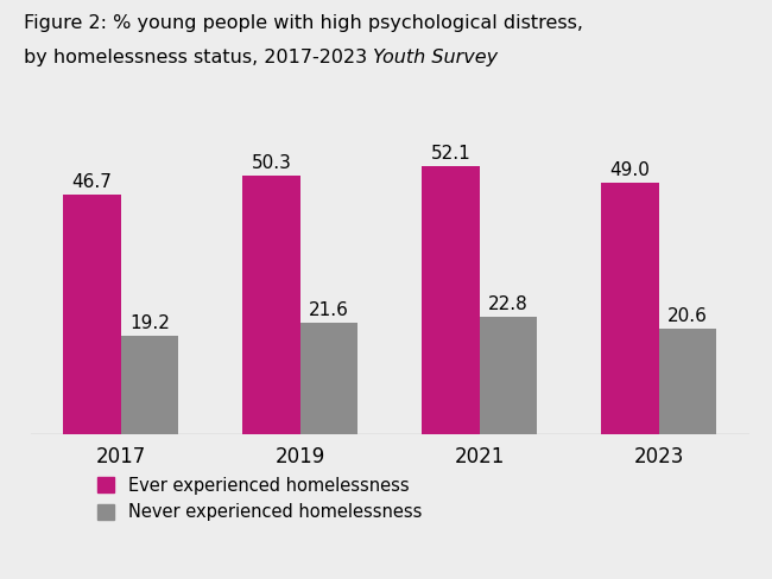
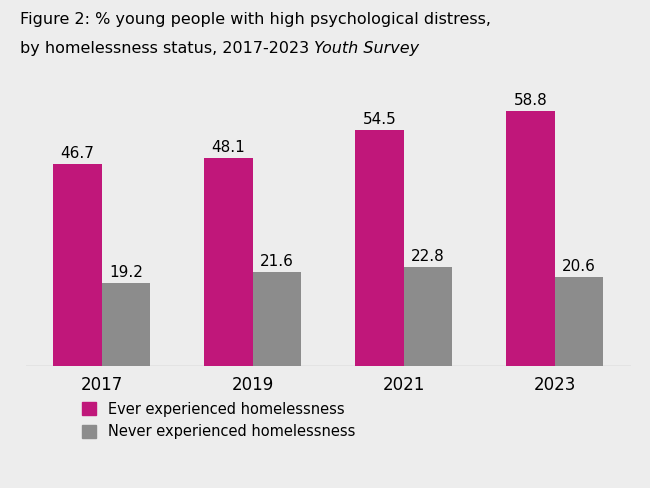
Ever experienced homelessness/2019: 50.3 -> 48.1
Ever experienced homelessness/2021: 52.1 -> 54.5
Ever experienced homelessness/2023: 49.0 -> 58.8
